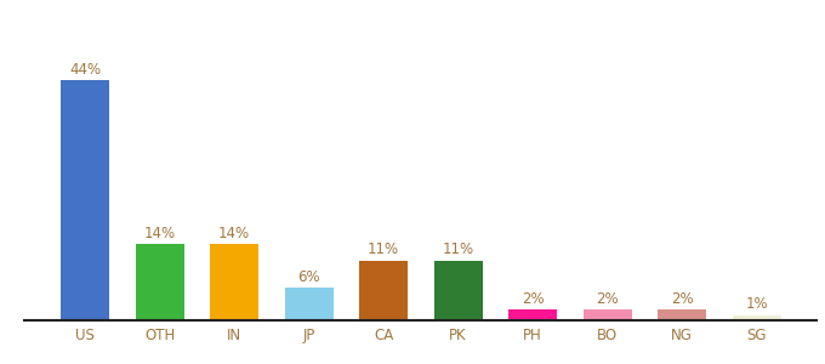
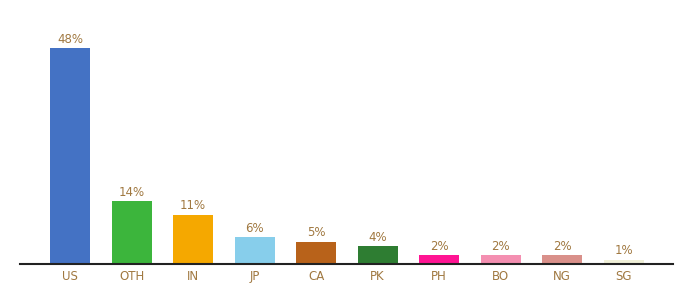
US: 44% -> 48%
IN: 14% -> 11%
CA: 11% -> 5%
PK: 11% -> 4%
